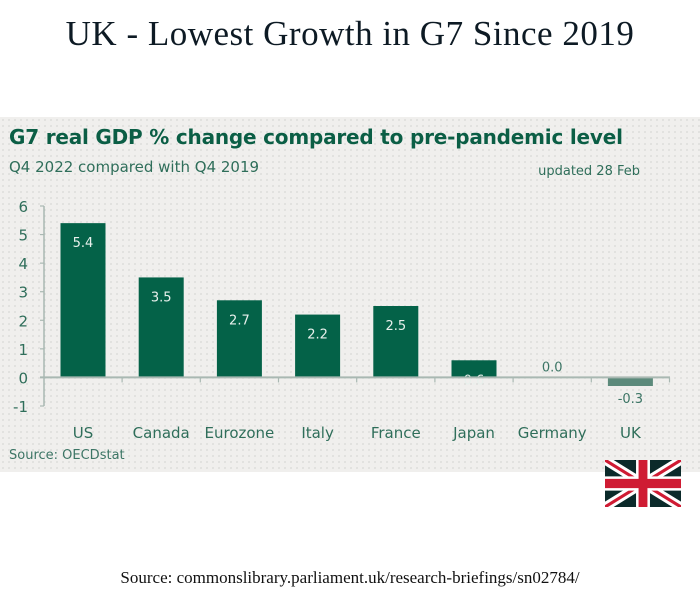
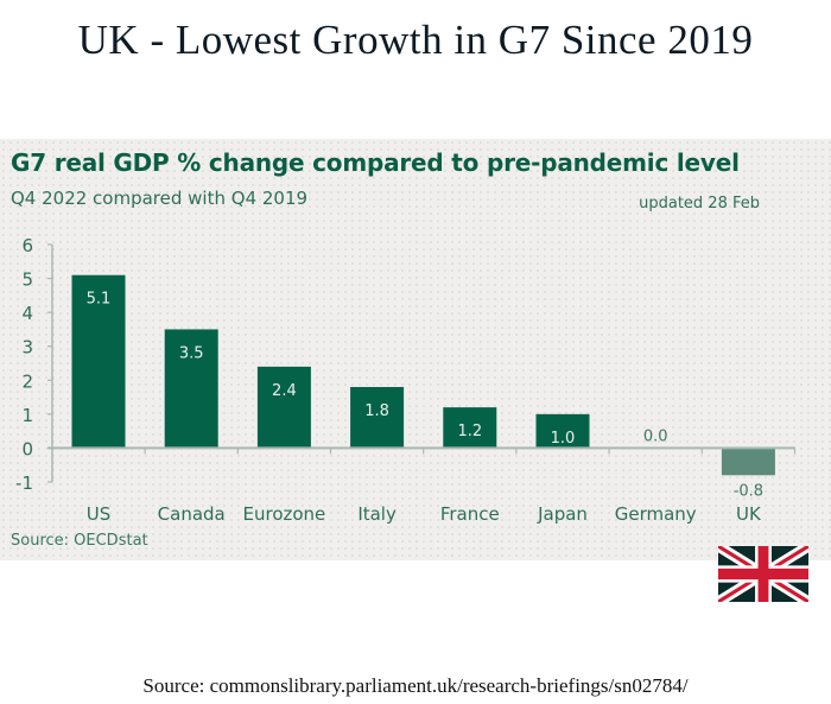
US: 5.4 -> 5.1
Eurozone: 2.7 -> 2.4
Italy: 2.2 -> 1.8
France: 2.5 -> 1.2
Japan: 0.6 -> 1.0
UK: -0.3 -> -0.8
